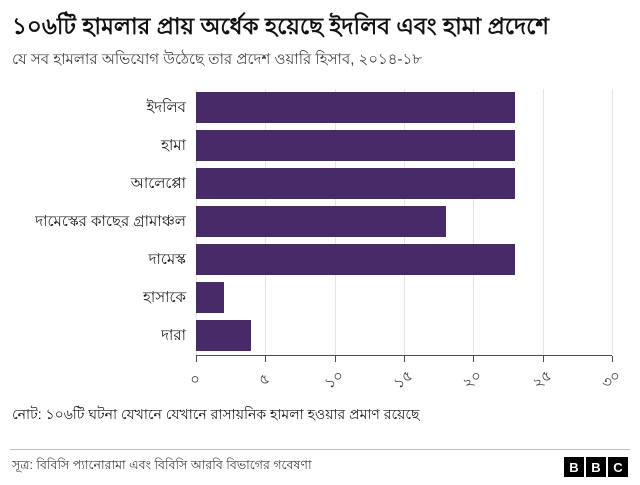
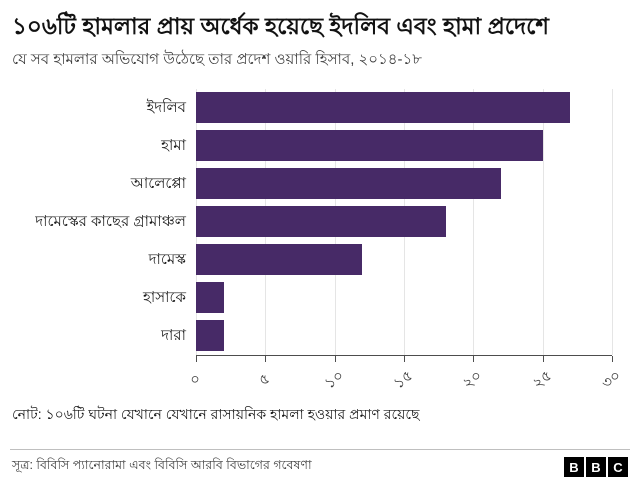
ইদলিব: 23 -> 27
হামা: 23 -> 25
আলেপ্পো: 23 -> 22
দামেস্ক: 23 -> 12
দারা: 4 -> 2
